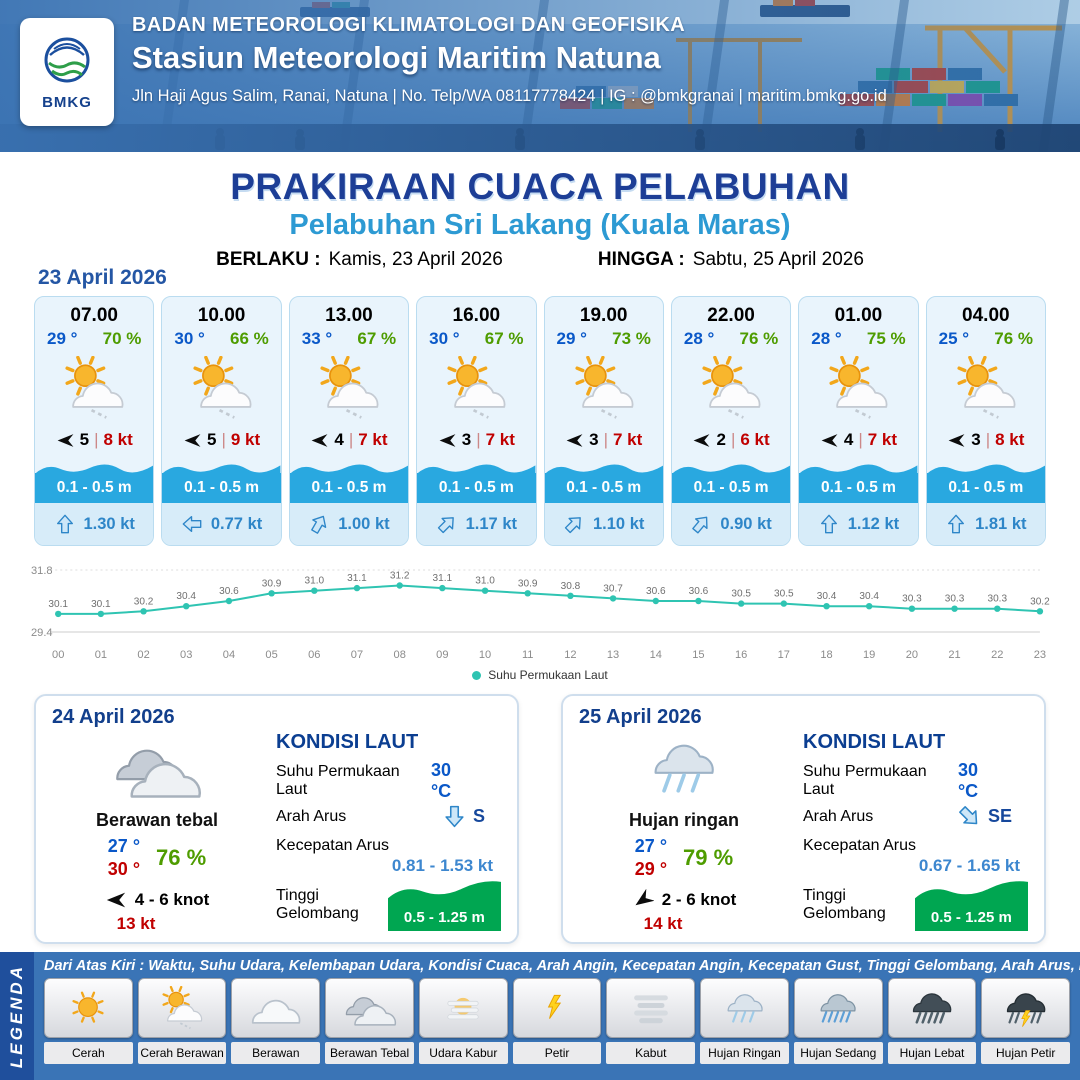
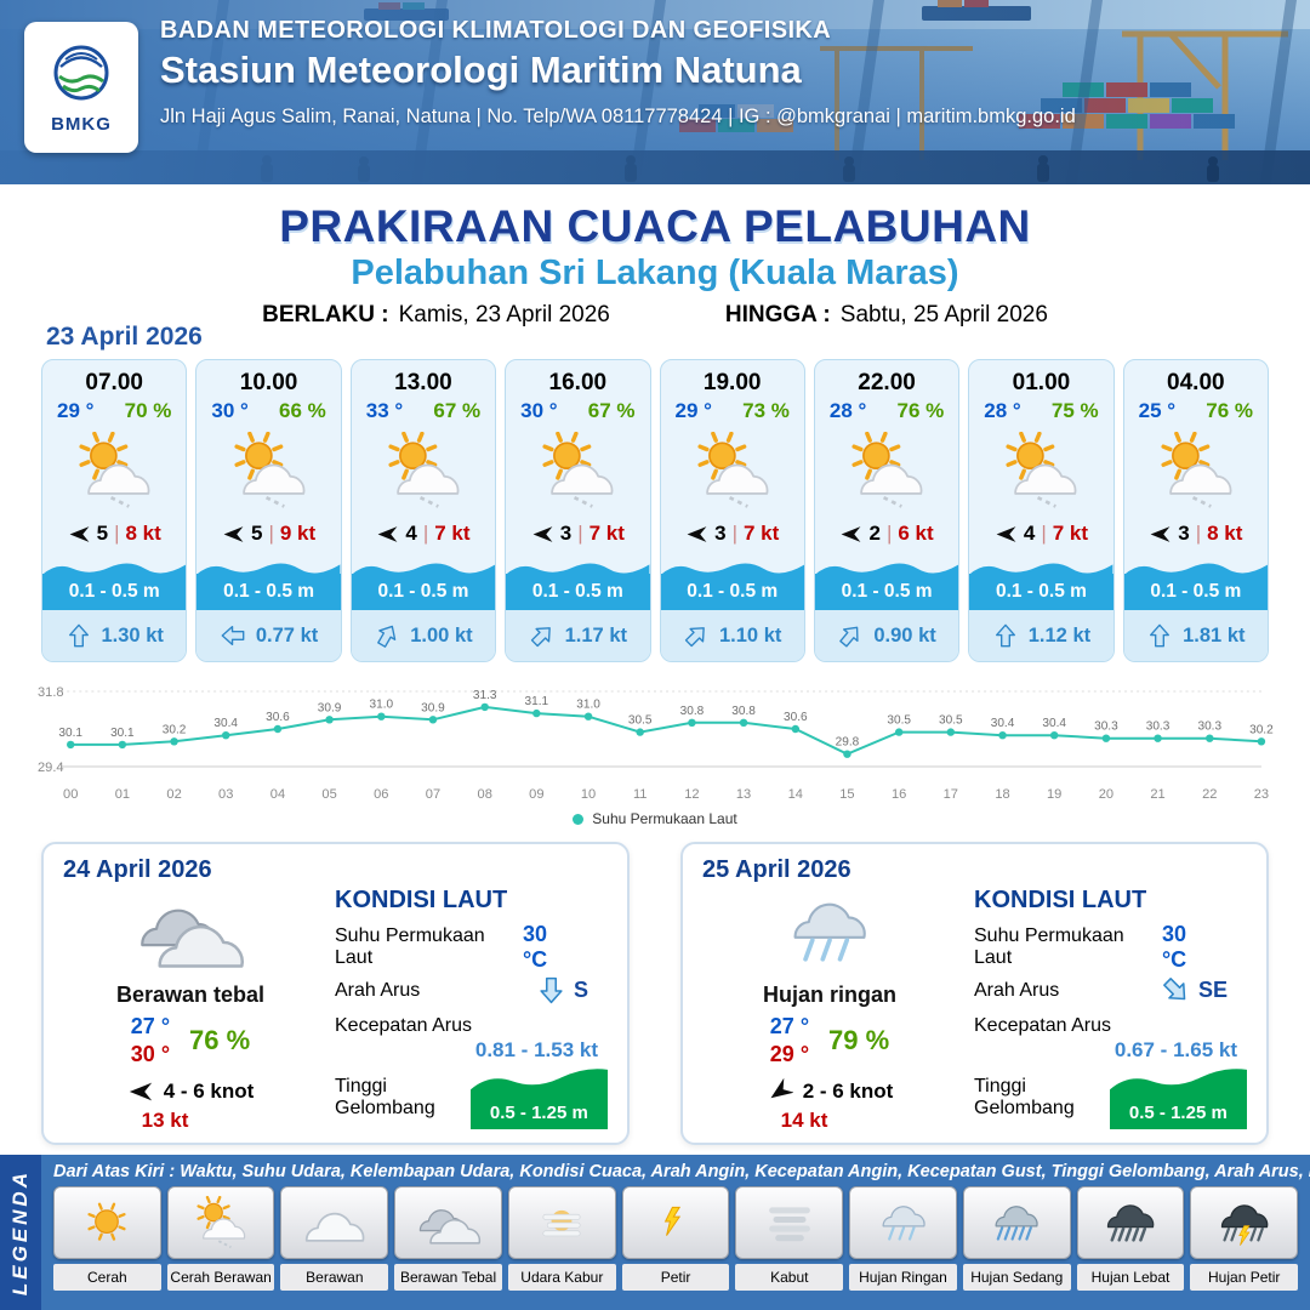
07: 31.1 -> 30.9
08: 31.2 -> 31.3
11: 30.9 -> 30.5
13: 30.7 -> 30.8
15: 30.6 -> 29.8
